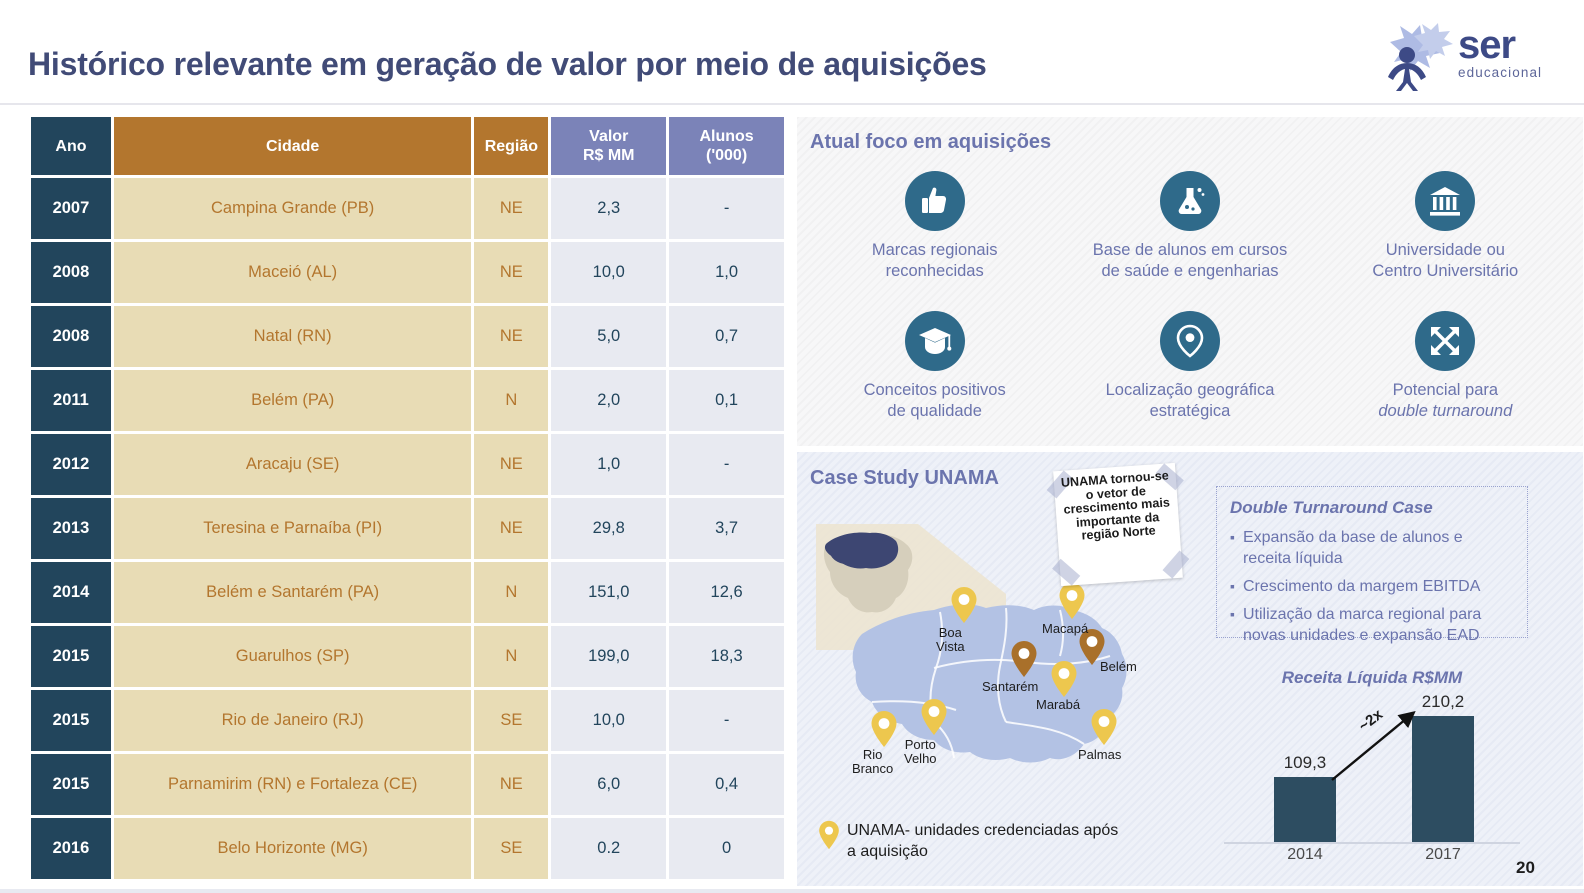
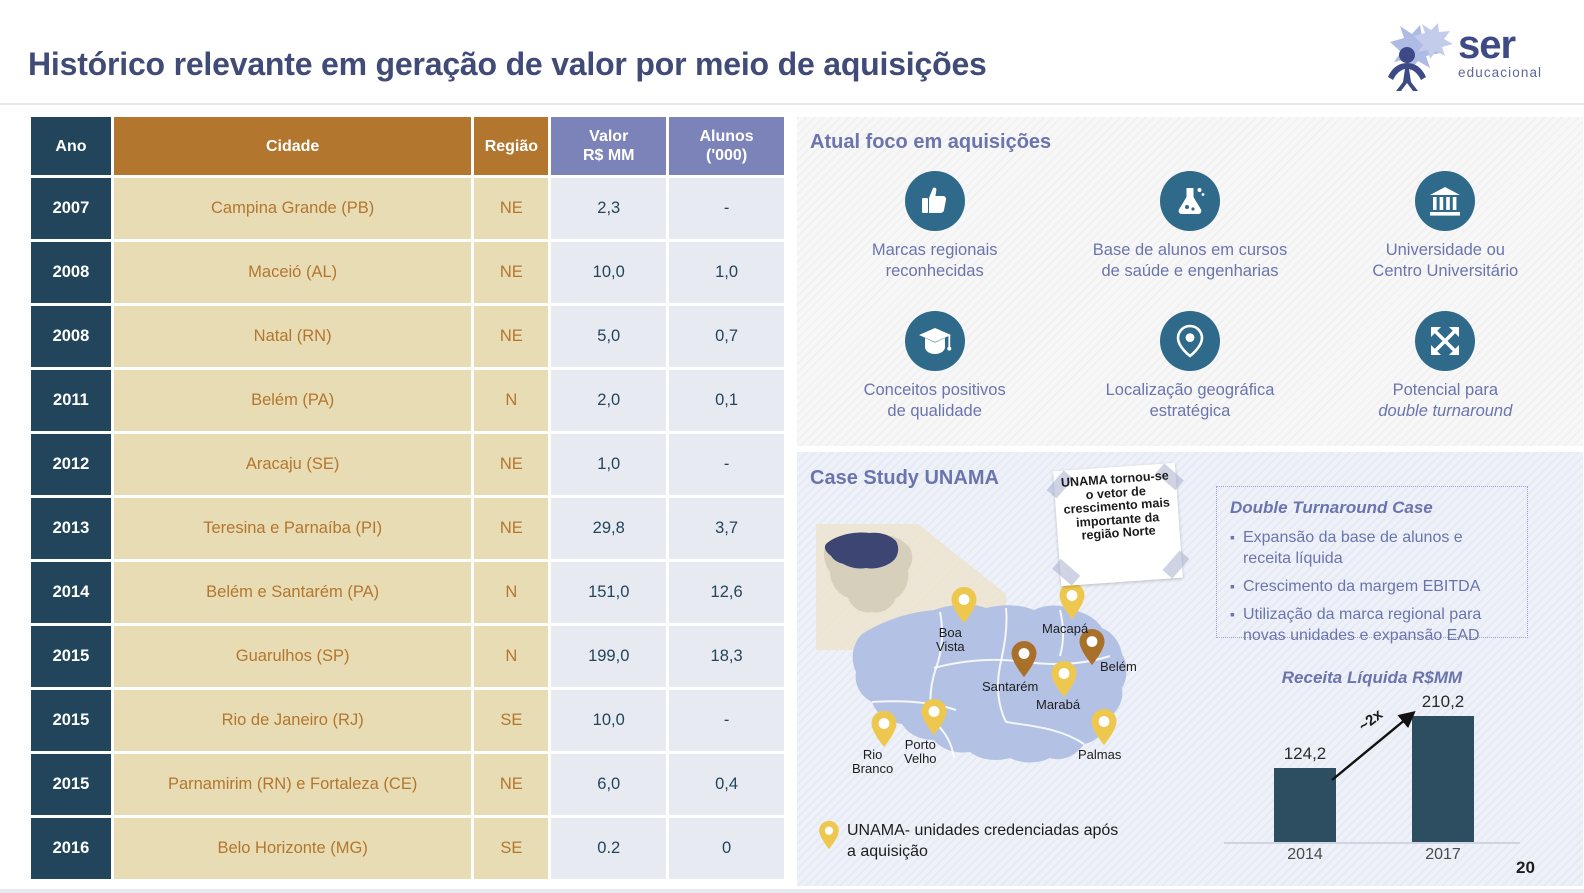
2014: 109,3 -> 124,2
